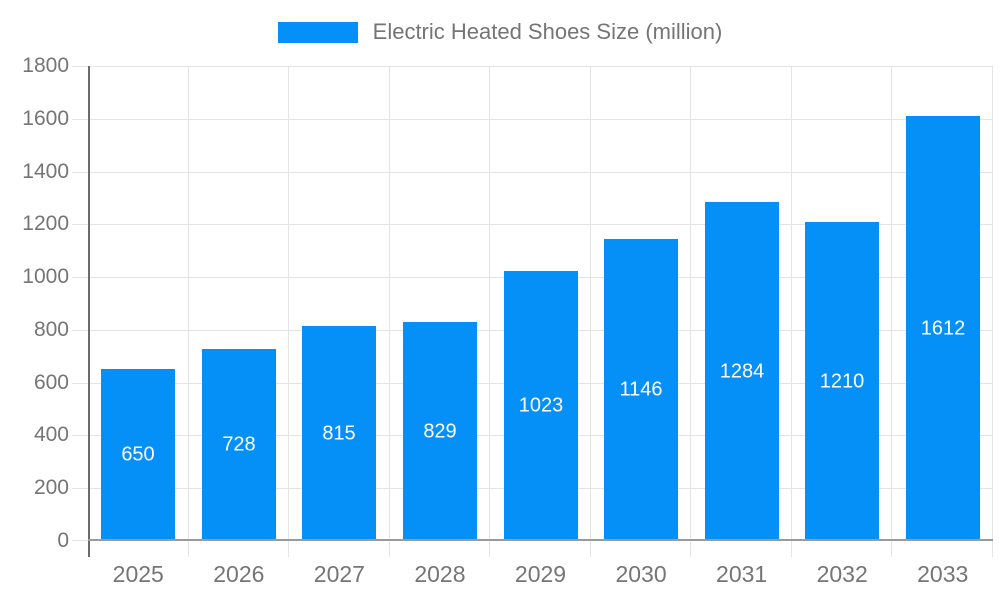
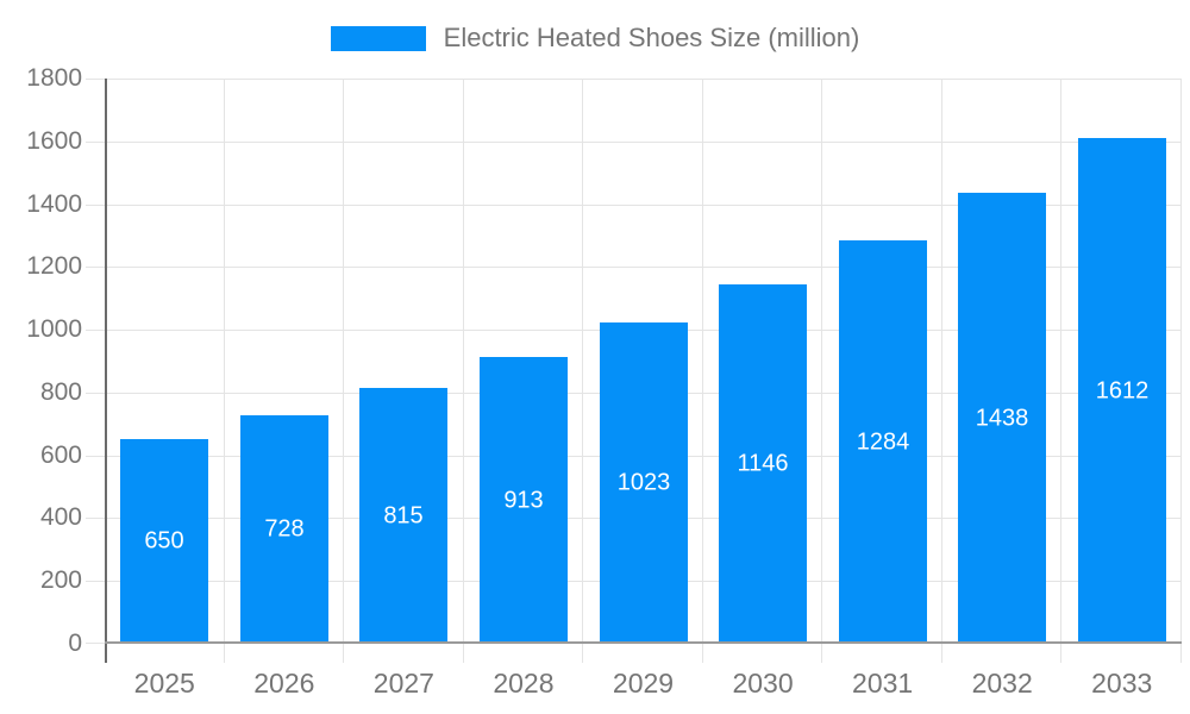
2028: 829 -> 913
2032: 1210 -> 1438
